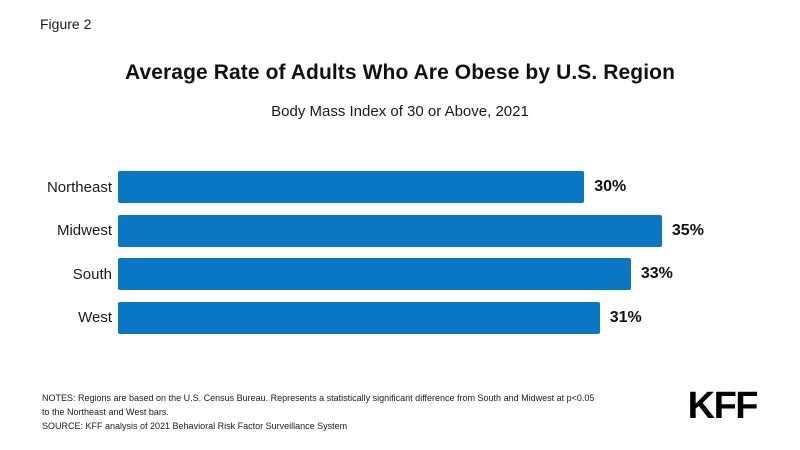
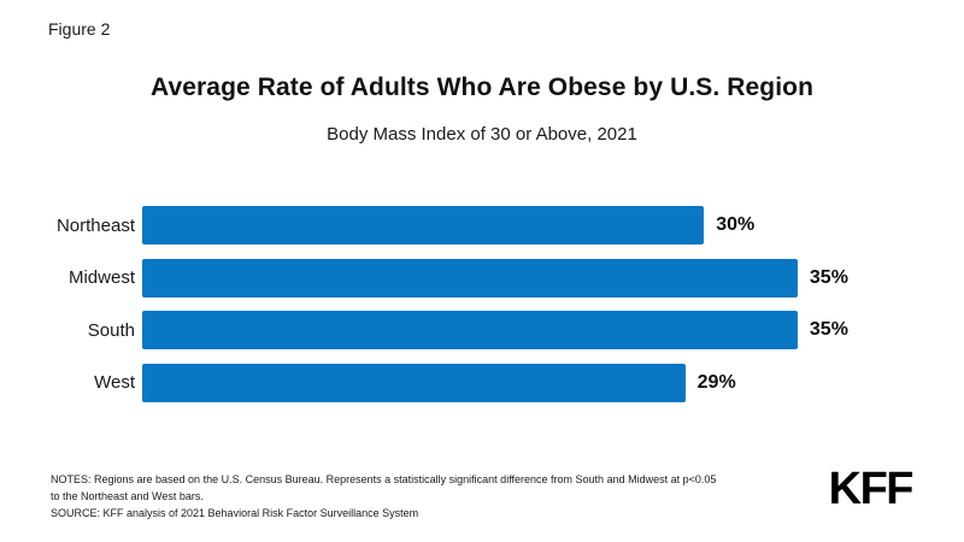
South: 33% -> 35%
West: 31% -> 29%
